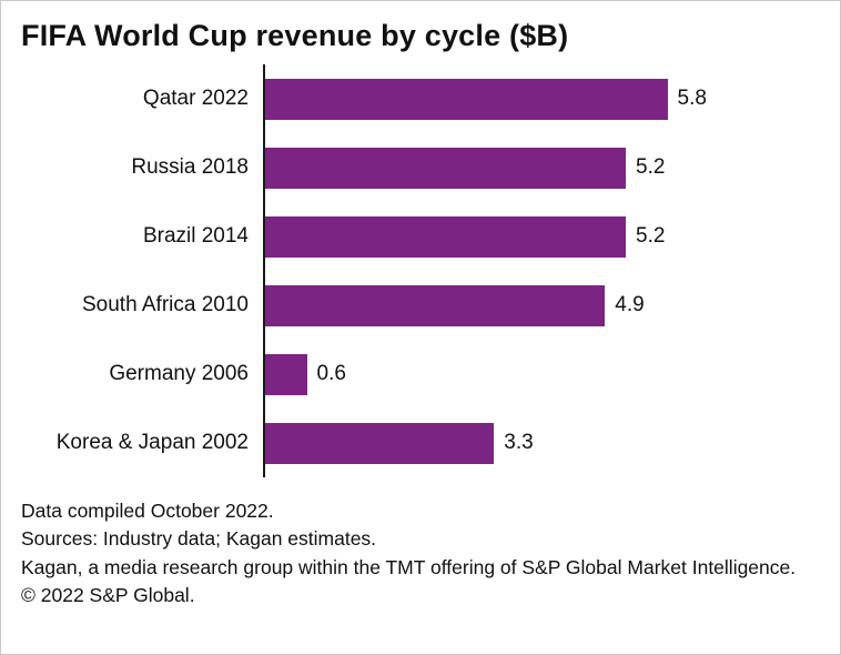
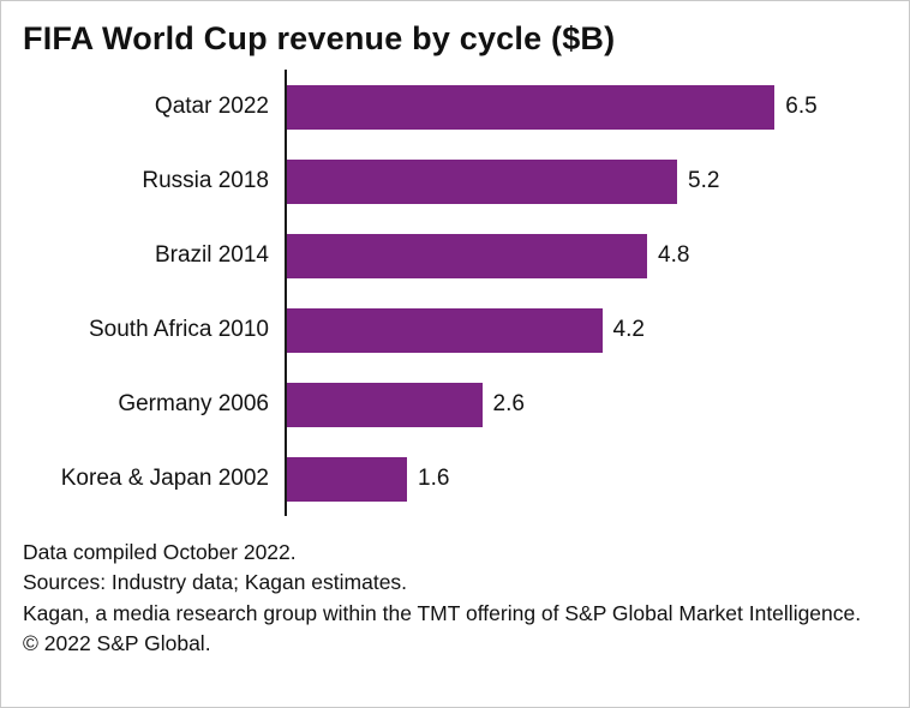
Qatar 2022: 5.8 -> 6.5
Brazil 2014: 5.2 -> 4.8
South Africa 2010: 4.9 -> 4.2
Germany 2006: 0.6 -> 2.6
Korea & Japan 2002: 3.3 -> 1.6
